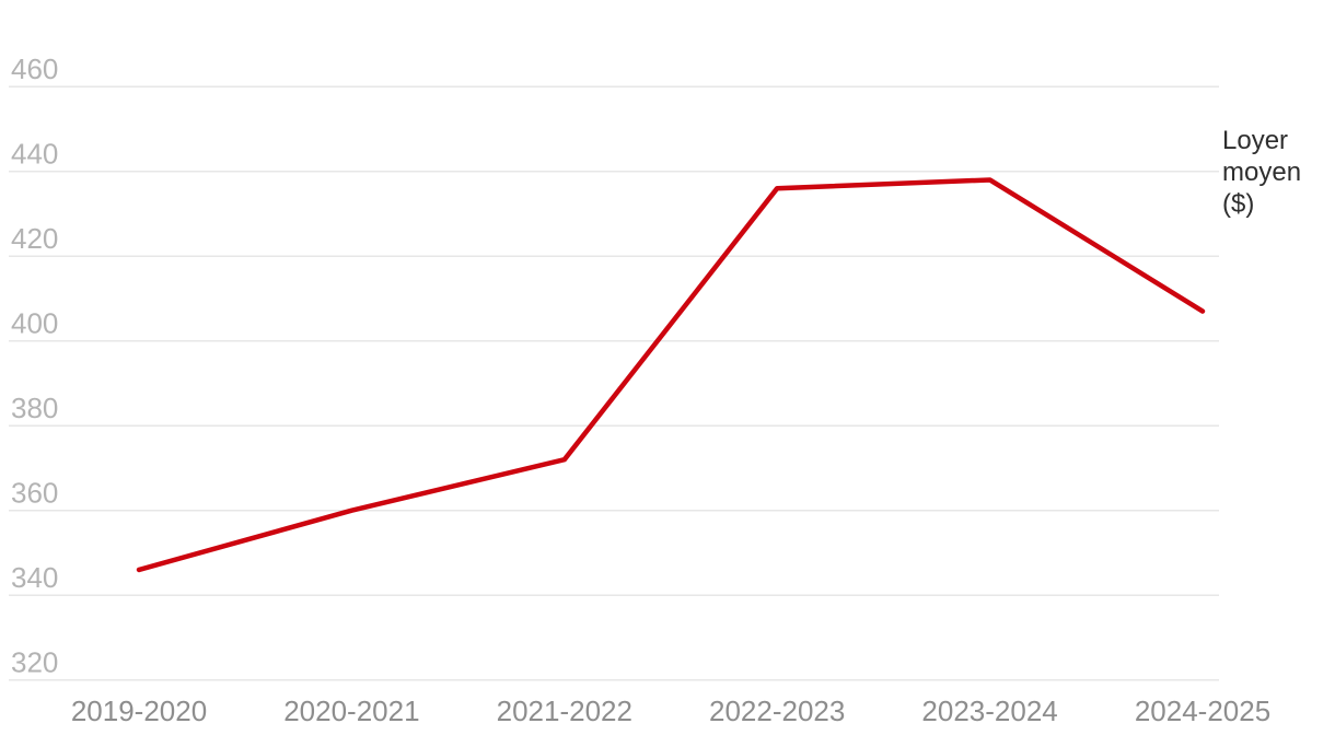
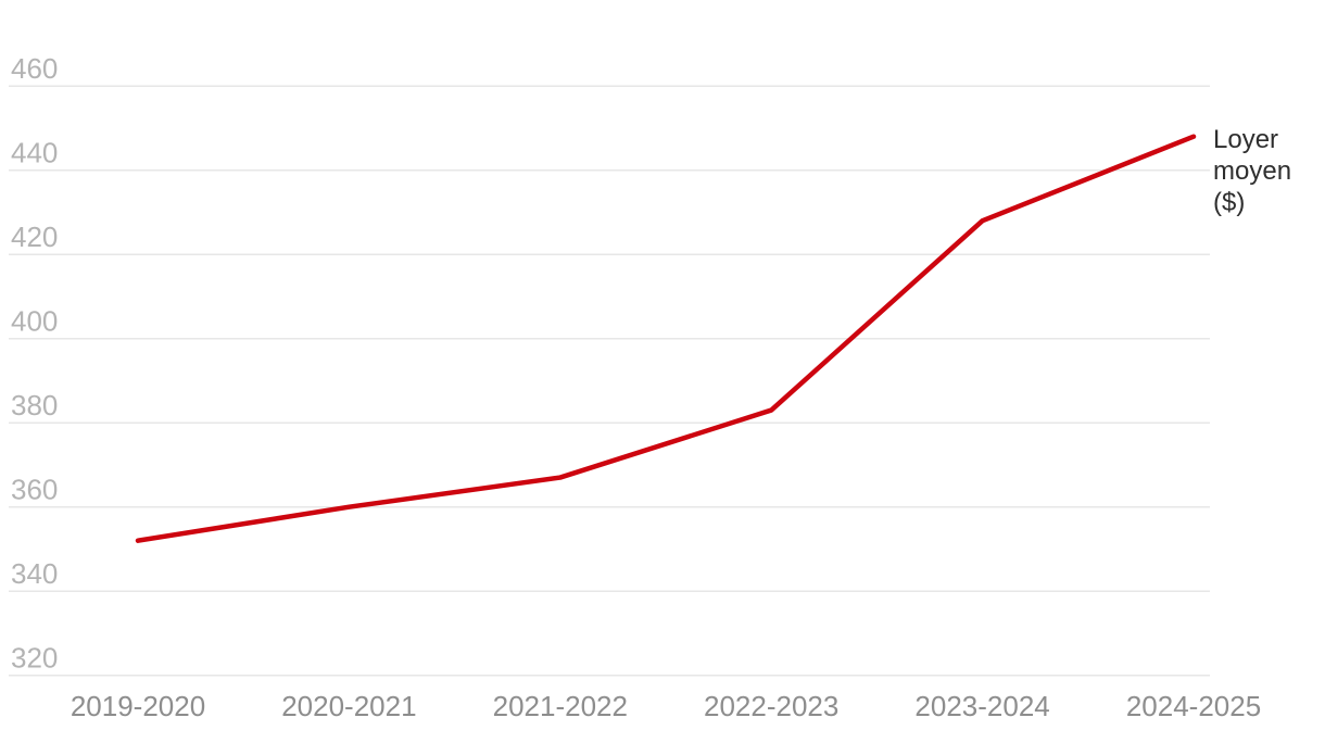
2019-2020: 346 -> 352
2021-2022: 372 -> 367
2022-2023: 436 -> 383
2023-2024: 438 -> 428
2024-2025: 407 -> 448
